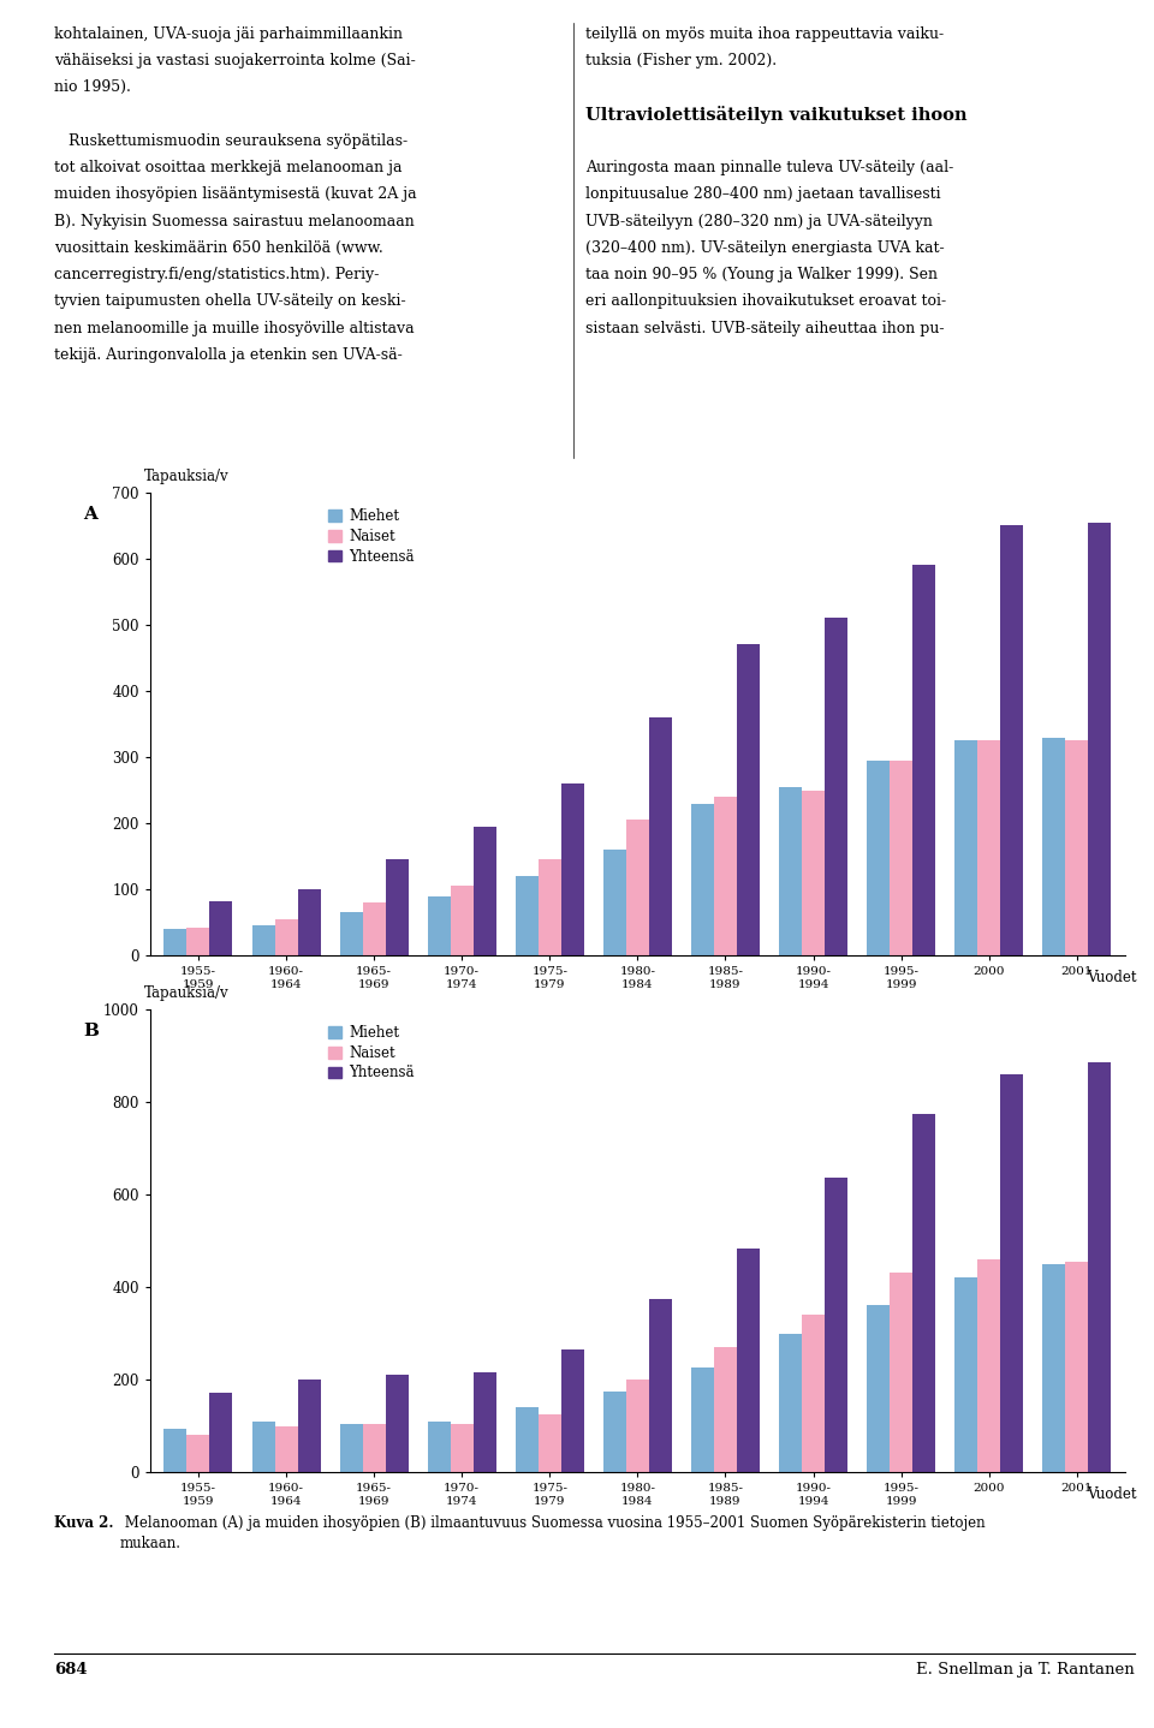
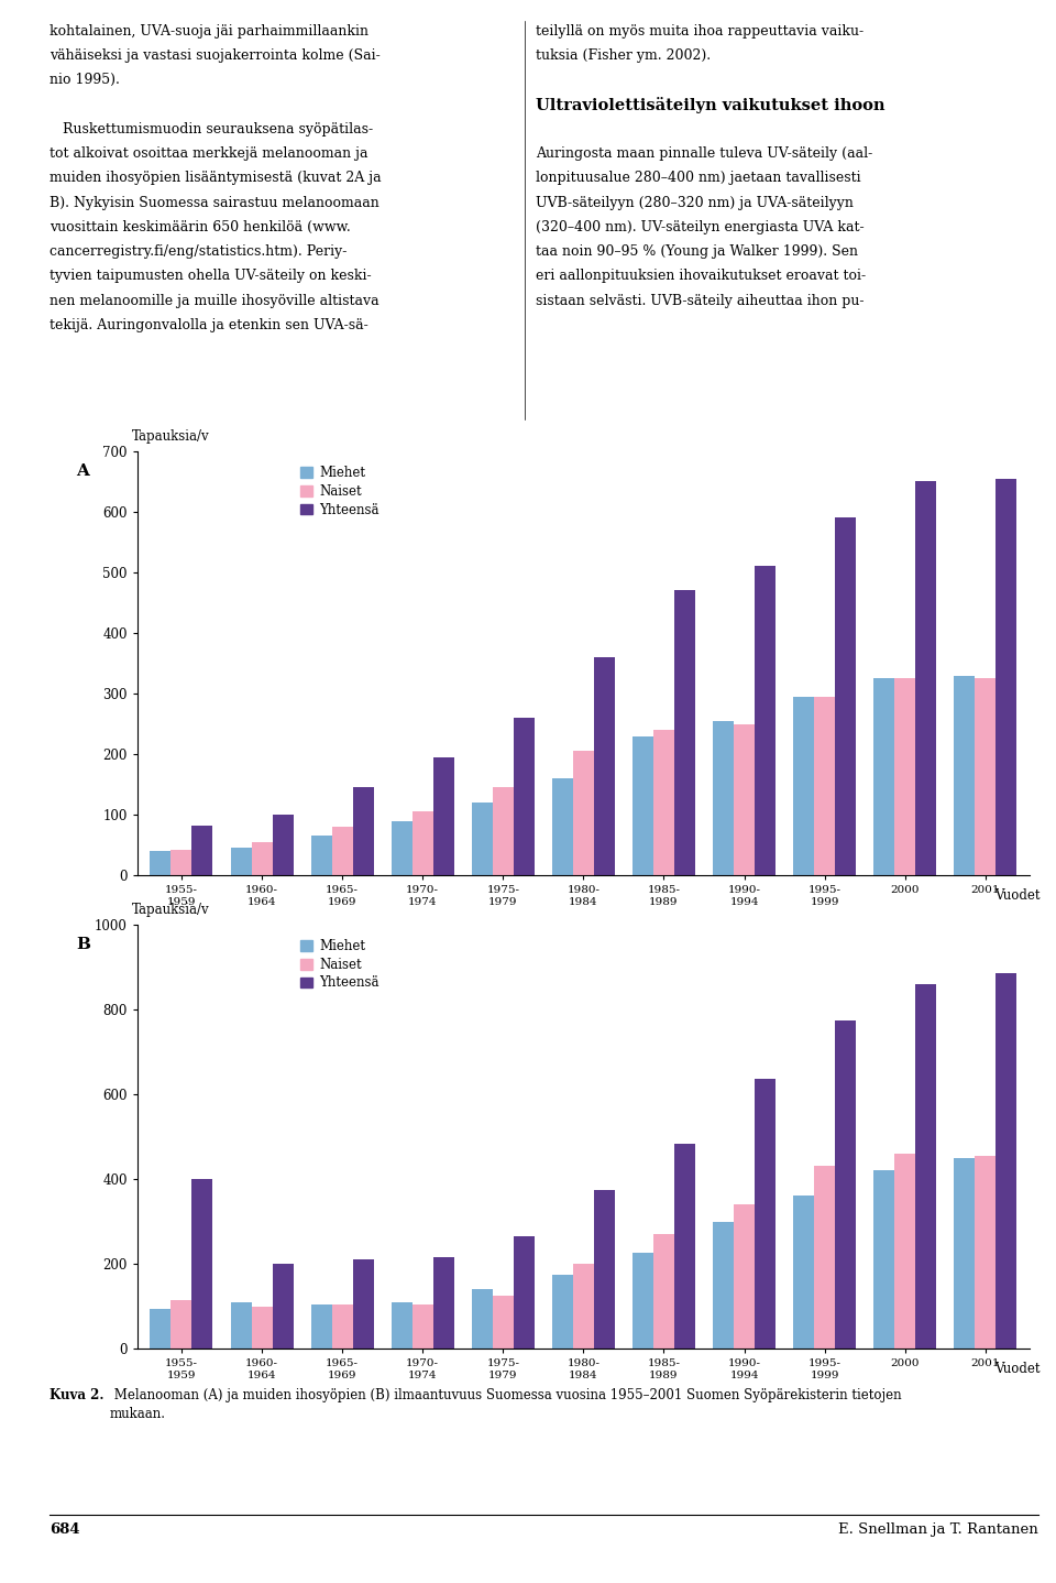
Naiset/1955- 1959: 80 -> 115
Yhteensä/1955- 1959: 172 -> 400
